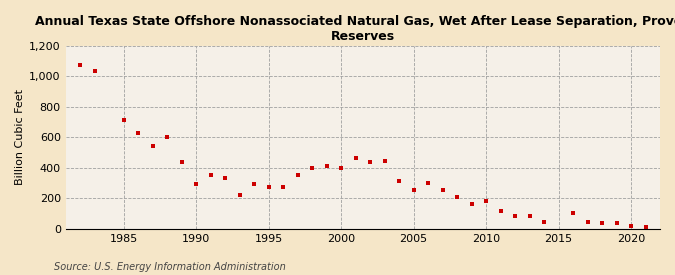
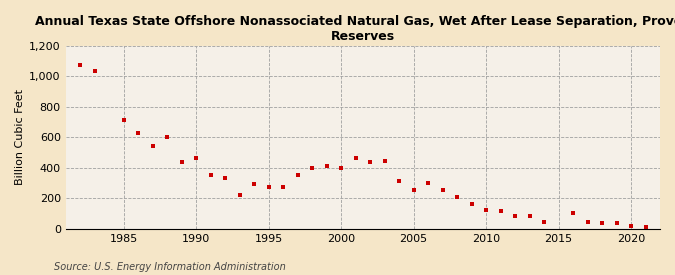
1990: 290 -> 460
2010: 180 -> 120
